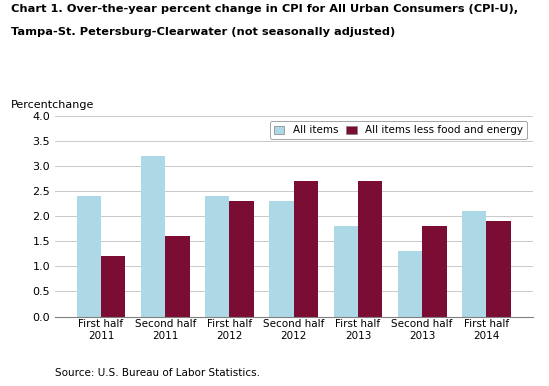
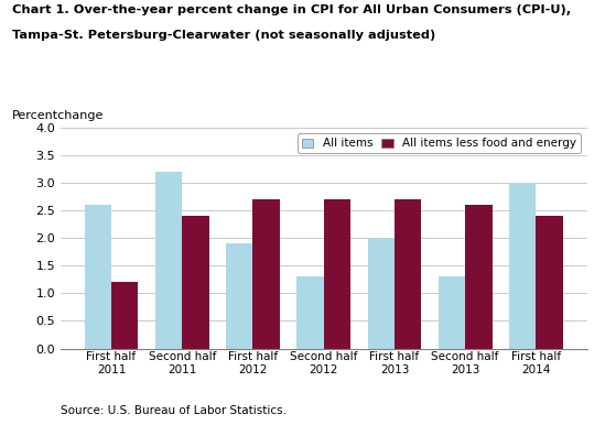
All items/First half 2011: 2.4 -> 2.6
All items less food and energy/Second half 2011: 1.6 -> 2.4
All items/First half 2012: 2.4 -> 1.9
All items less food and energy/First half 2012: 2.3 -> 2.7
All items/Second half 2012: 2.3 -> 1.3
All items/First half 2013: 1.8 -> 2.0
All items less food and energy/Second half 2013: 1.8 -> 2.6
All items/First half 2014: 2.1 -> 3.0
All items less food and energy/First half 2014: 1.9 -> 2.4
